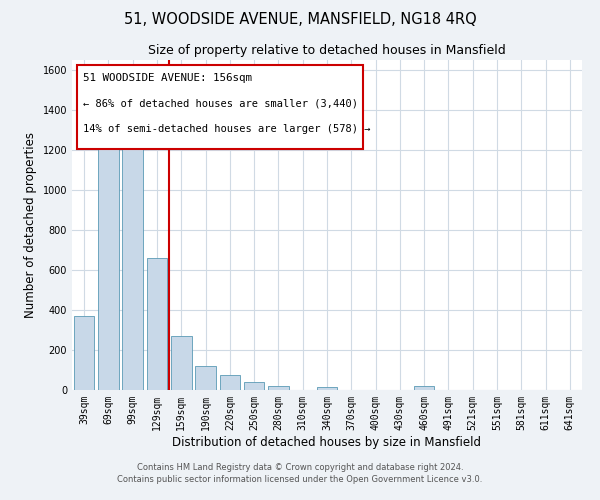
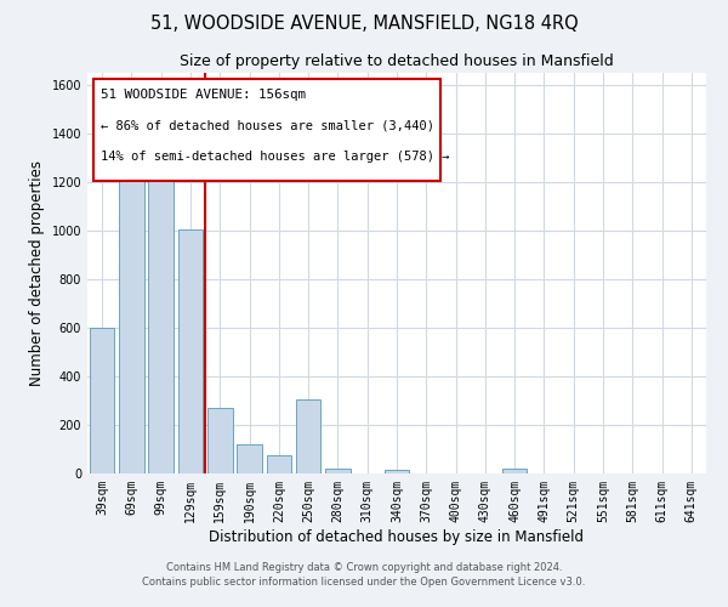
39sqm: 370 -> 600
129sqm: 660 -> 1005
250sqm: 40 -> 305
